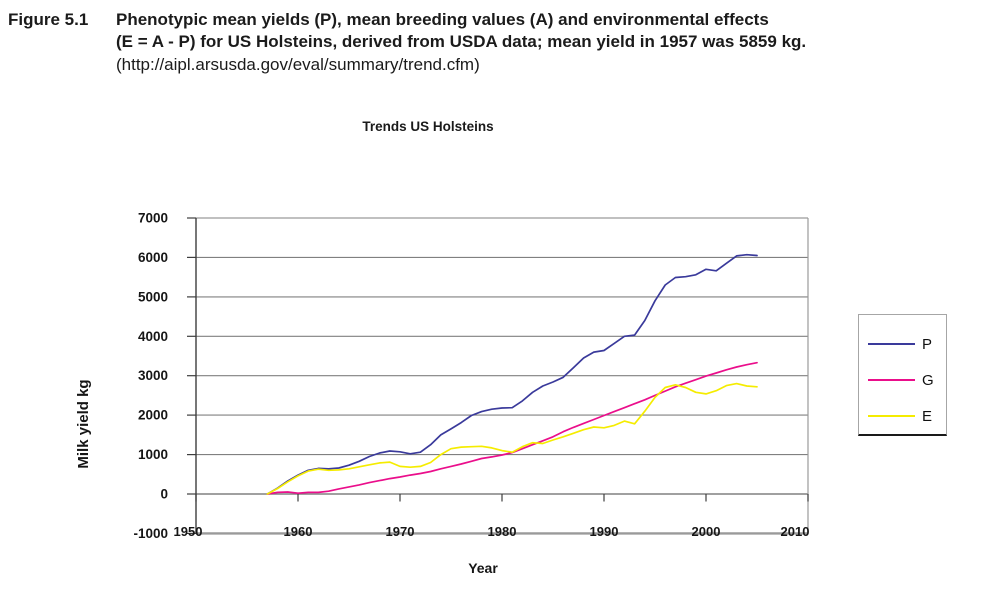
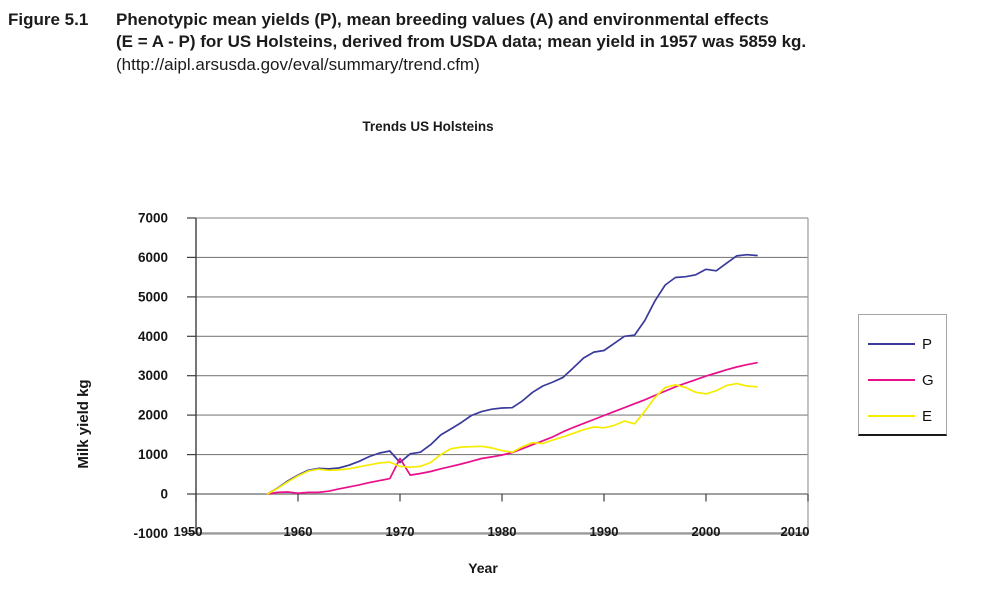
P/1970: 1100 -> 800
G/1970: 400 -> 900
